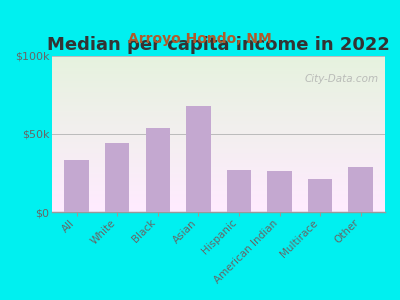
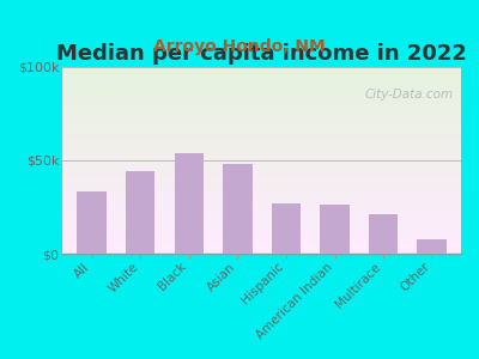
Asian: $68k -> $48k
Other: $29k -> $8k
